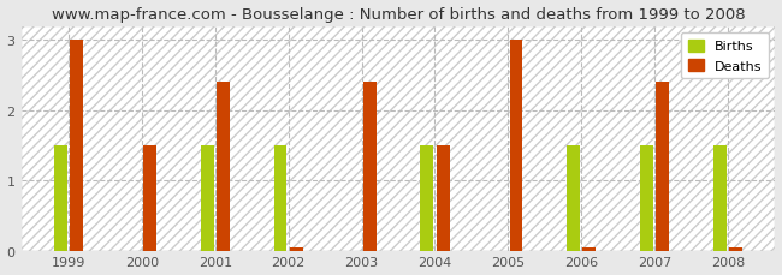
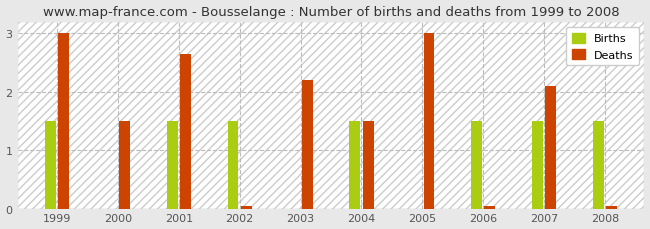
Deaths/2001: 2.40 -> 2.64
Deaths/2003: 2.40 -> 2.20
Deaths/2007: 2.40 -> 2.10
